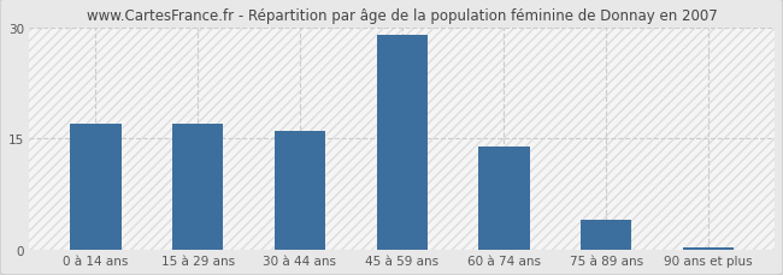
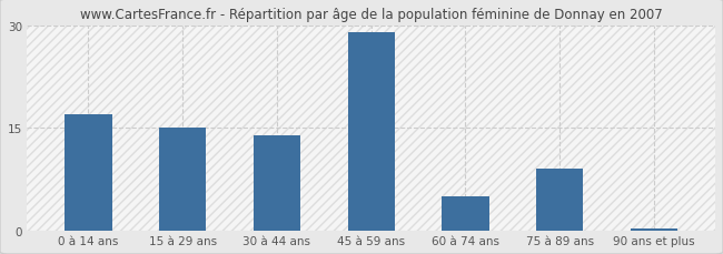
15 à 29 ans: 17.0 -> 15.0
30 à 44 ans: 16.0 -> 14.0
60 à 74 ans: 14.0 -> 5.0
75 à 89 ans: 4.0 -> 9.0
